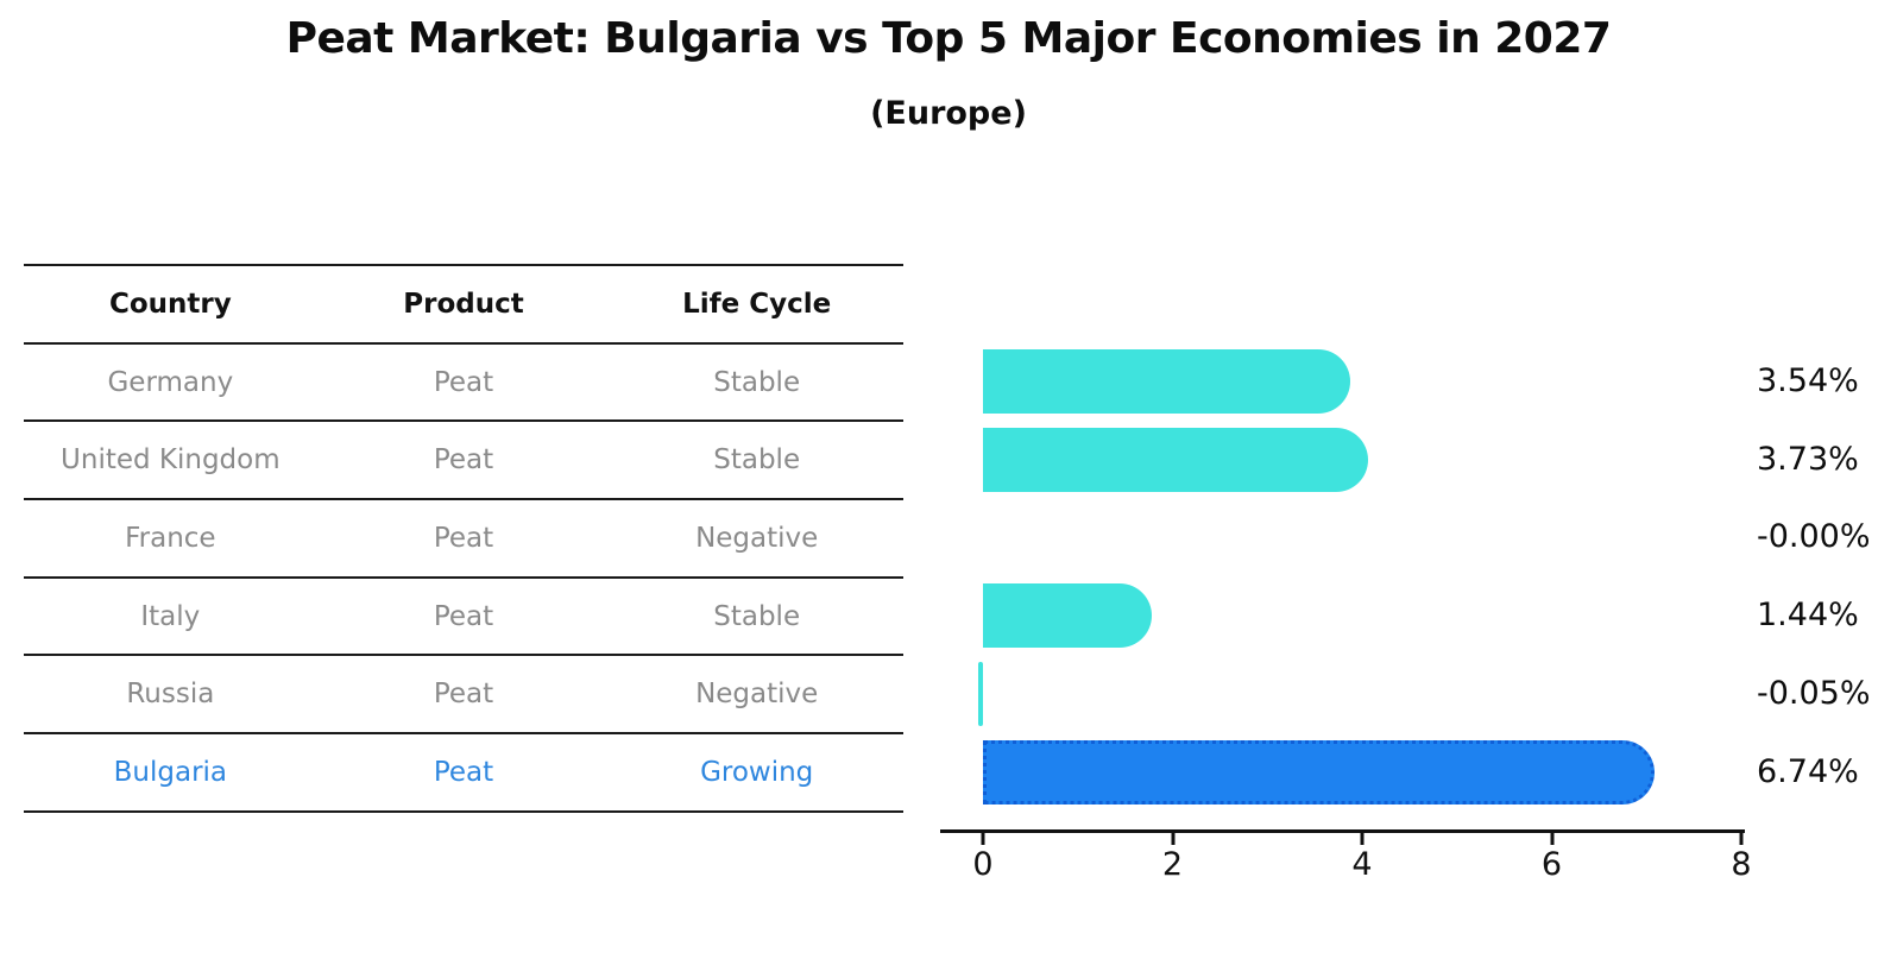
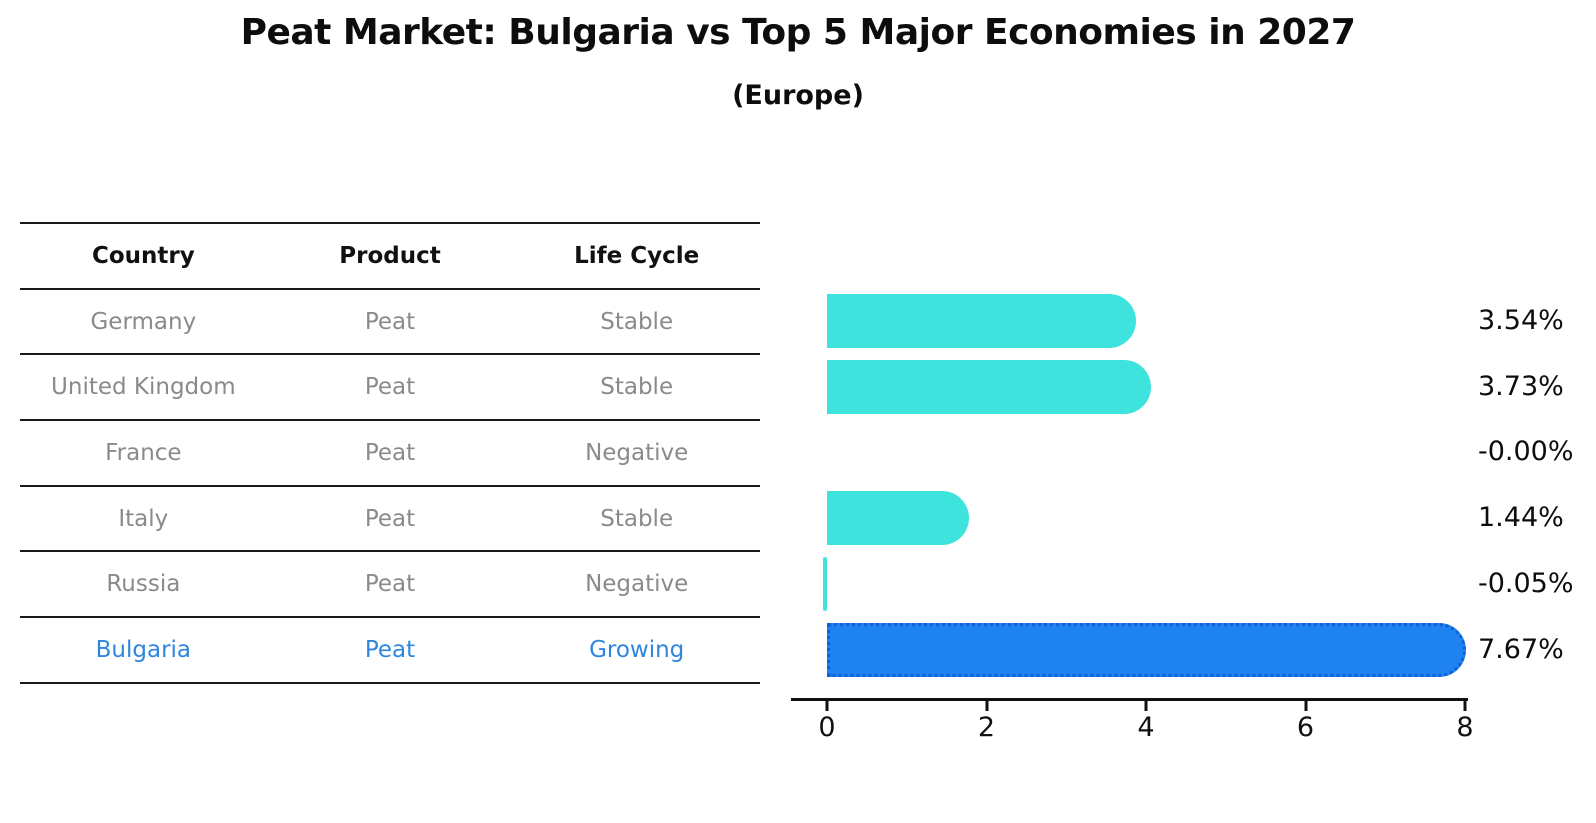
Bulgaria: 6.74% -> 7.67%
